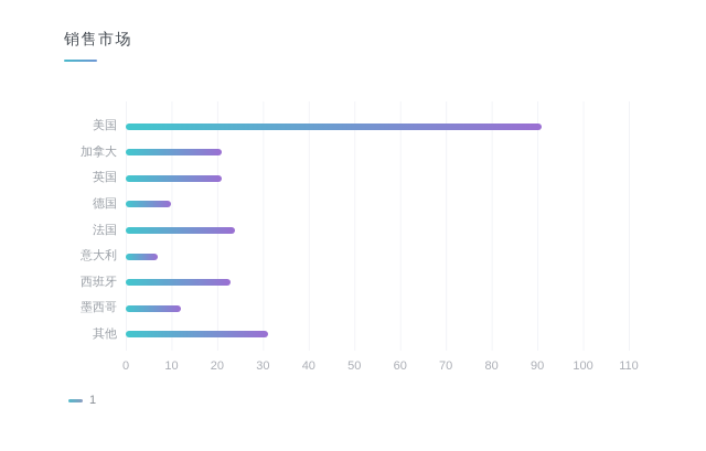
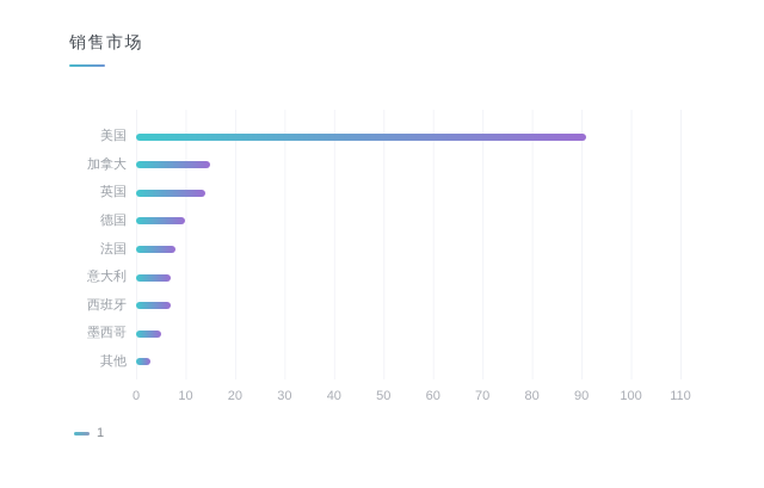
加拿大: 21 -> 15
英国: 21 -> 14
法国: 24 -> 8
西班牙: 23 -> 7
墨西哥: 12 -> 5
其他: 31 -> 3
